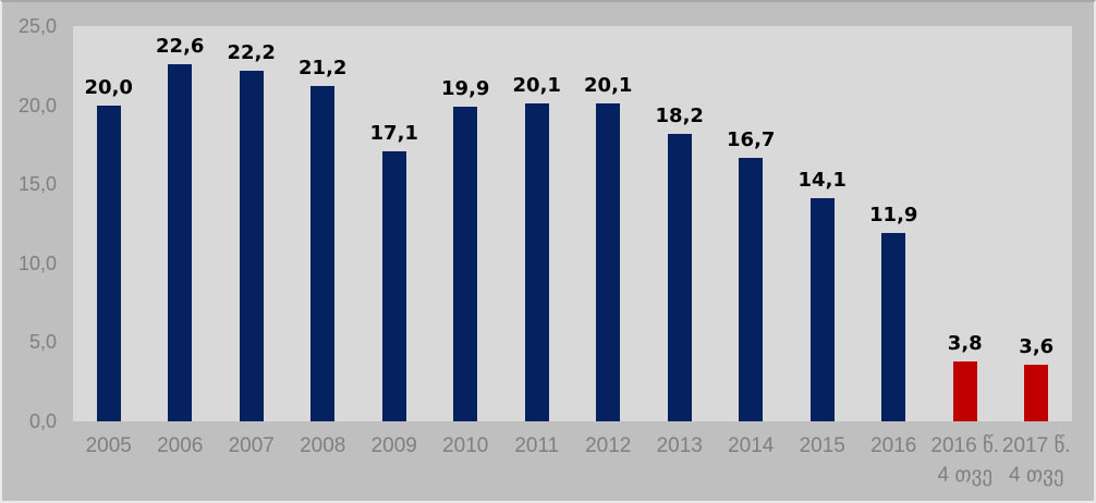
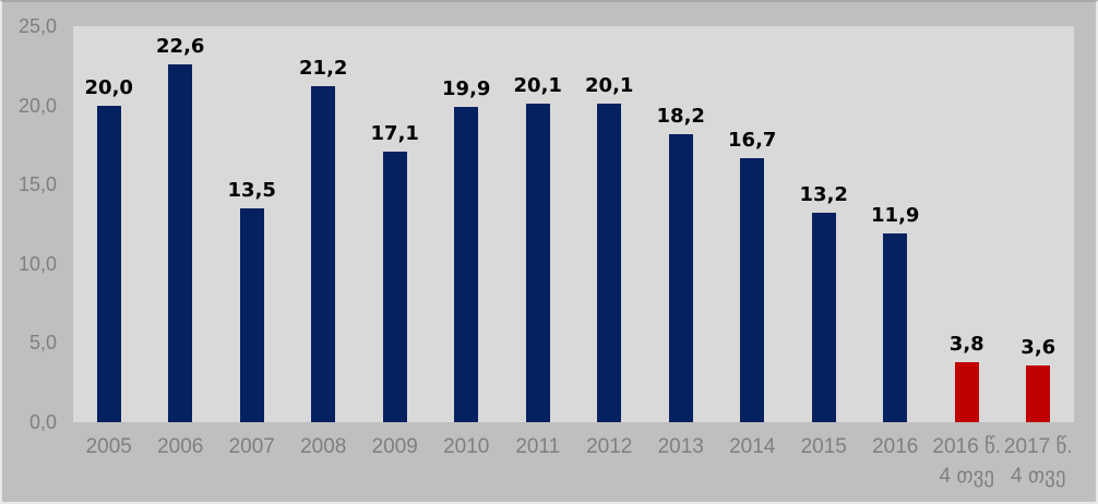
2007: 22,2 -> 13,5
2015: 14,1 -> 13,2
